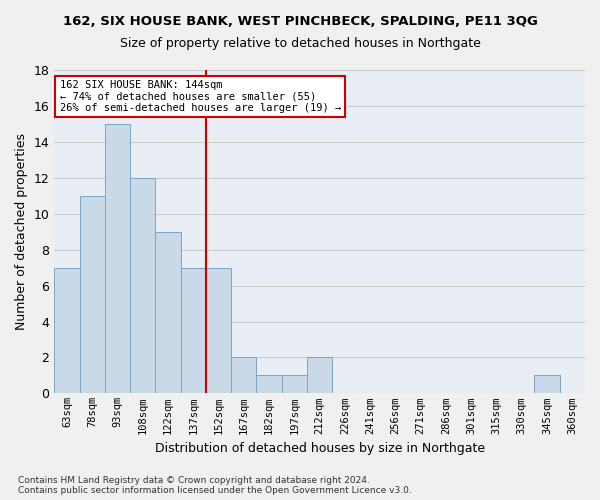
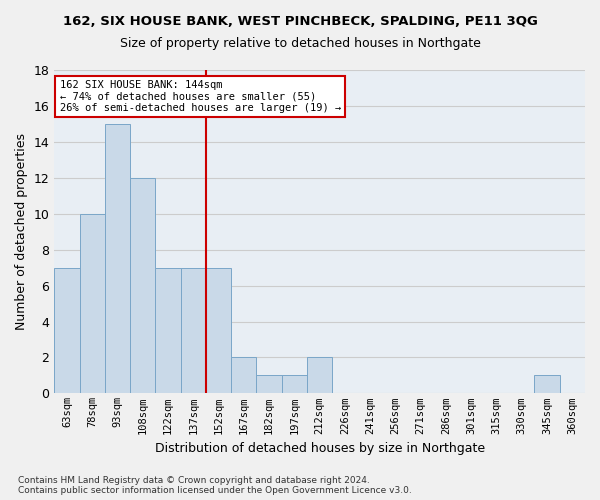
78sqm: 11 -> 10
122sqm: 9 -> 7
